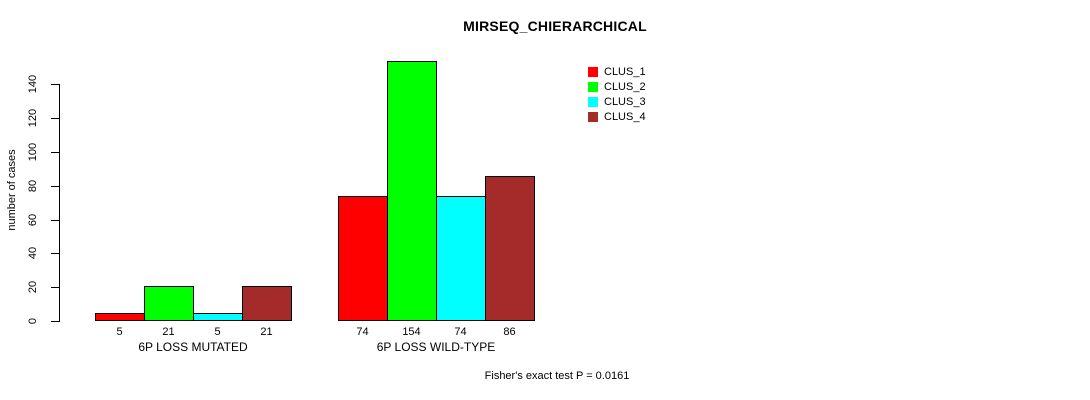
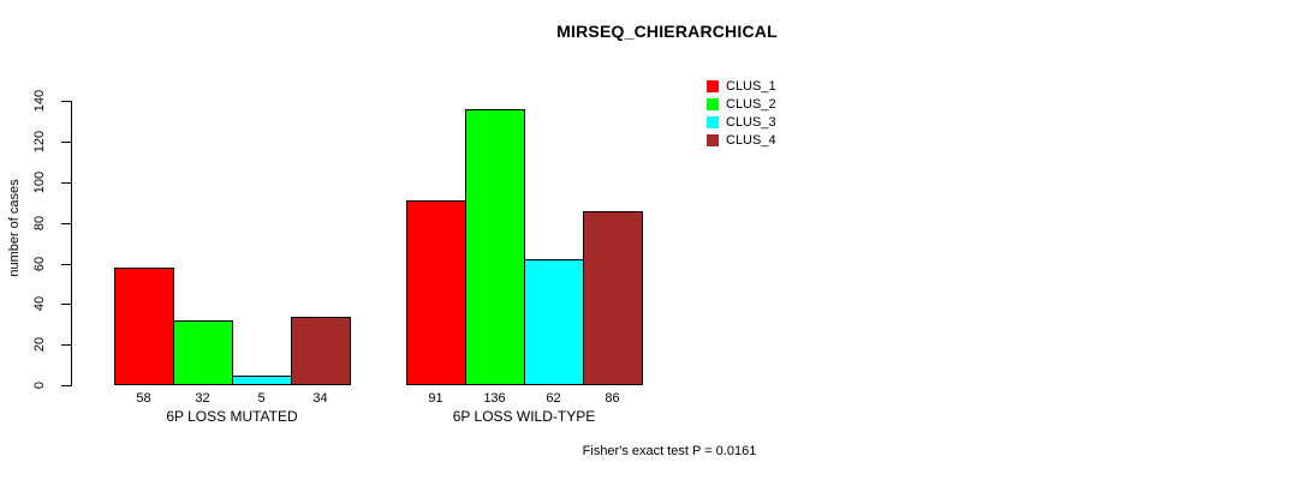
CLUS_1/6P LOSS MUTATED: 5 -> 58
CLUS_2/6P LOSS MUTATED: 21 -> 32
CLUS_4/6P LOSS MUTATED: 21 -> 34
CLUS_1/6P LOSS WILD-TYPE: 74 -> 91
CLUS_2/6P LOSS WILD-TYPE: 154 -> 136
CLUS_3/6P LOSS WILD-TYPE: 74 -> 62
